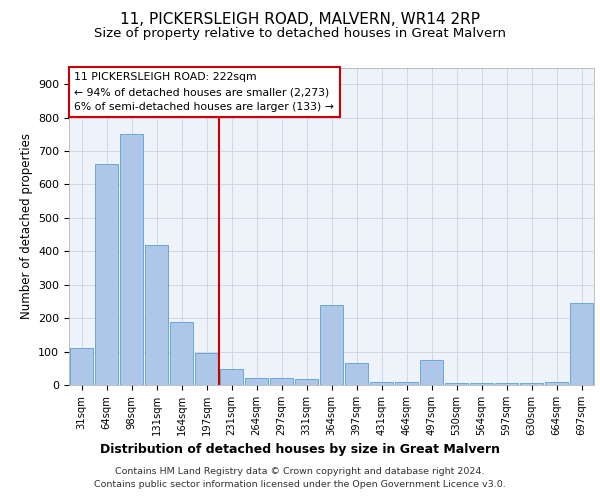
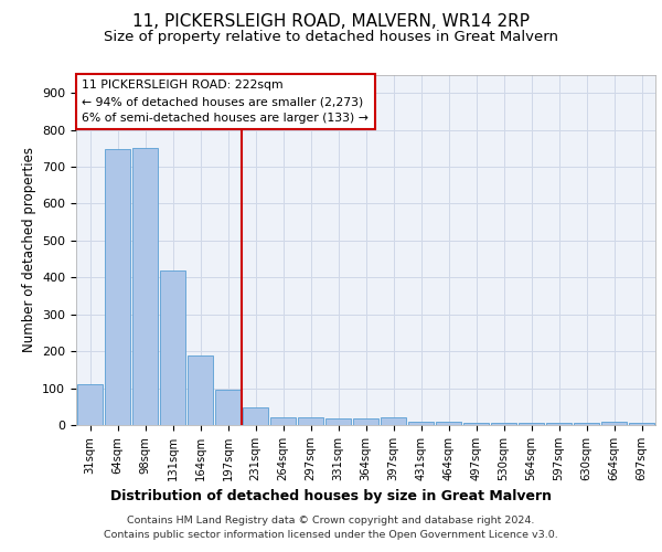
64sqm: 660 -> 748
364sqm: 240 -> 18
397sqm: 65 -> 20
497sqm: 75 -> 7
697sqm: 245 -> 5
